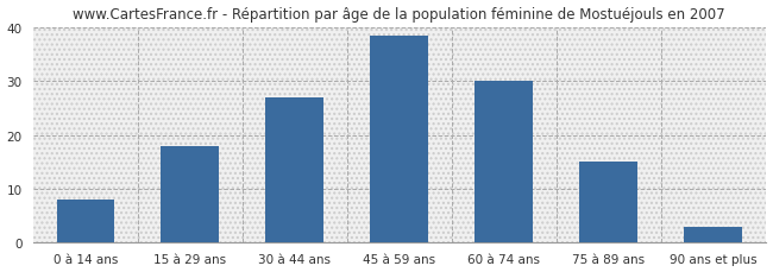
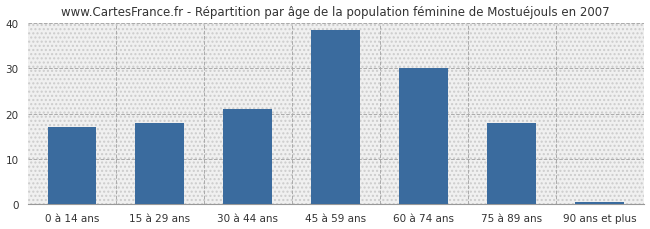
0 à 14 ans: 8.0 -> 17.0
30 à 44 ans: 27.0 -> 21.0
75 à 89 ans: 15.0 -> 18.0
90 ans et plus: 3.0 -> 0.5
